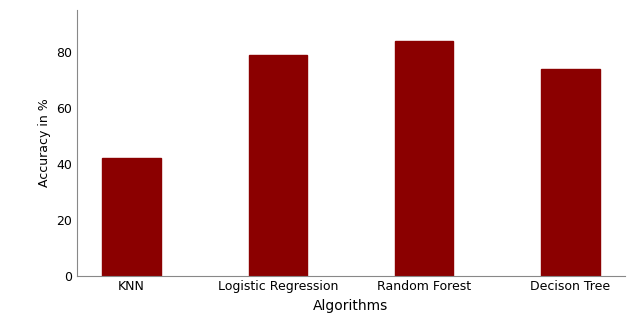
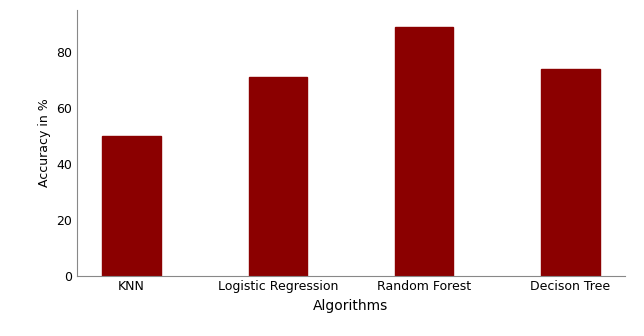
KNN: 42 -> 50
Logistic Regression: 79 -> 71
Random Forest: 84 -> 89
